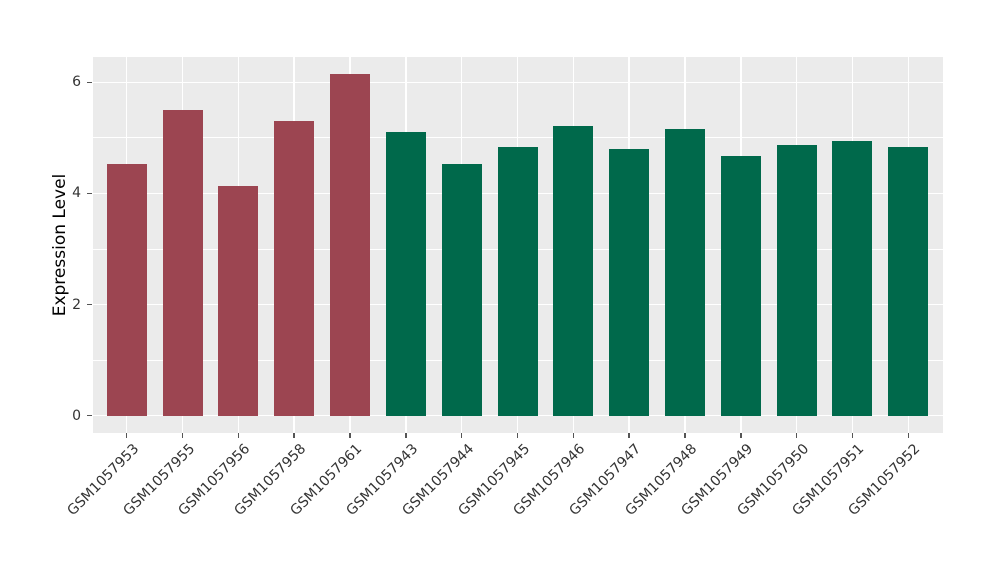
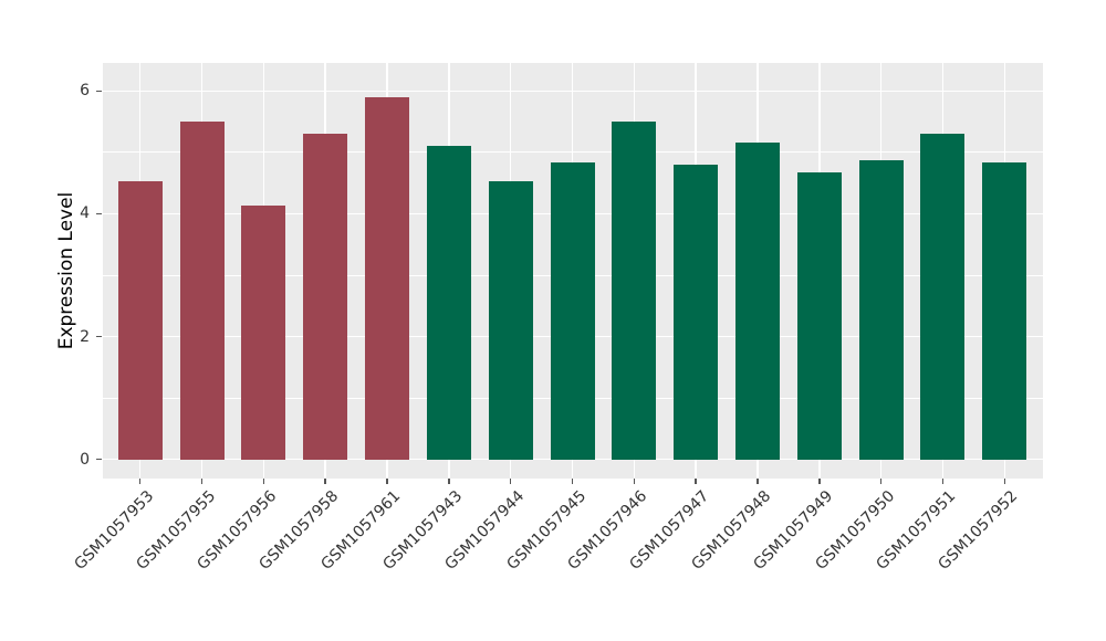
GSM1057961: 6.2 -> 5.9
GSM1057946: 5.2 -> 5.5
GSM1057951: 5.0 -> 5.3
